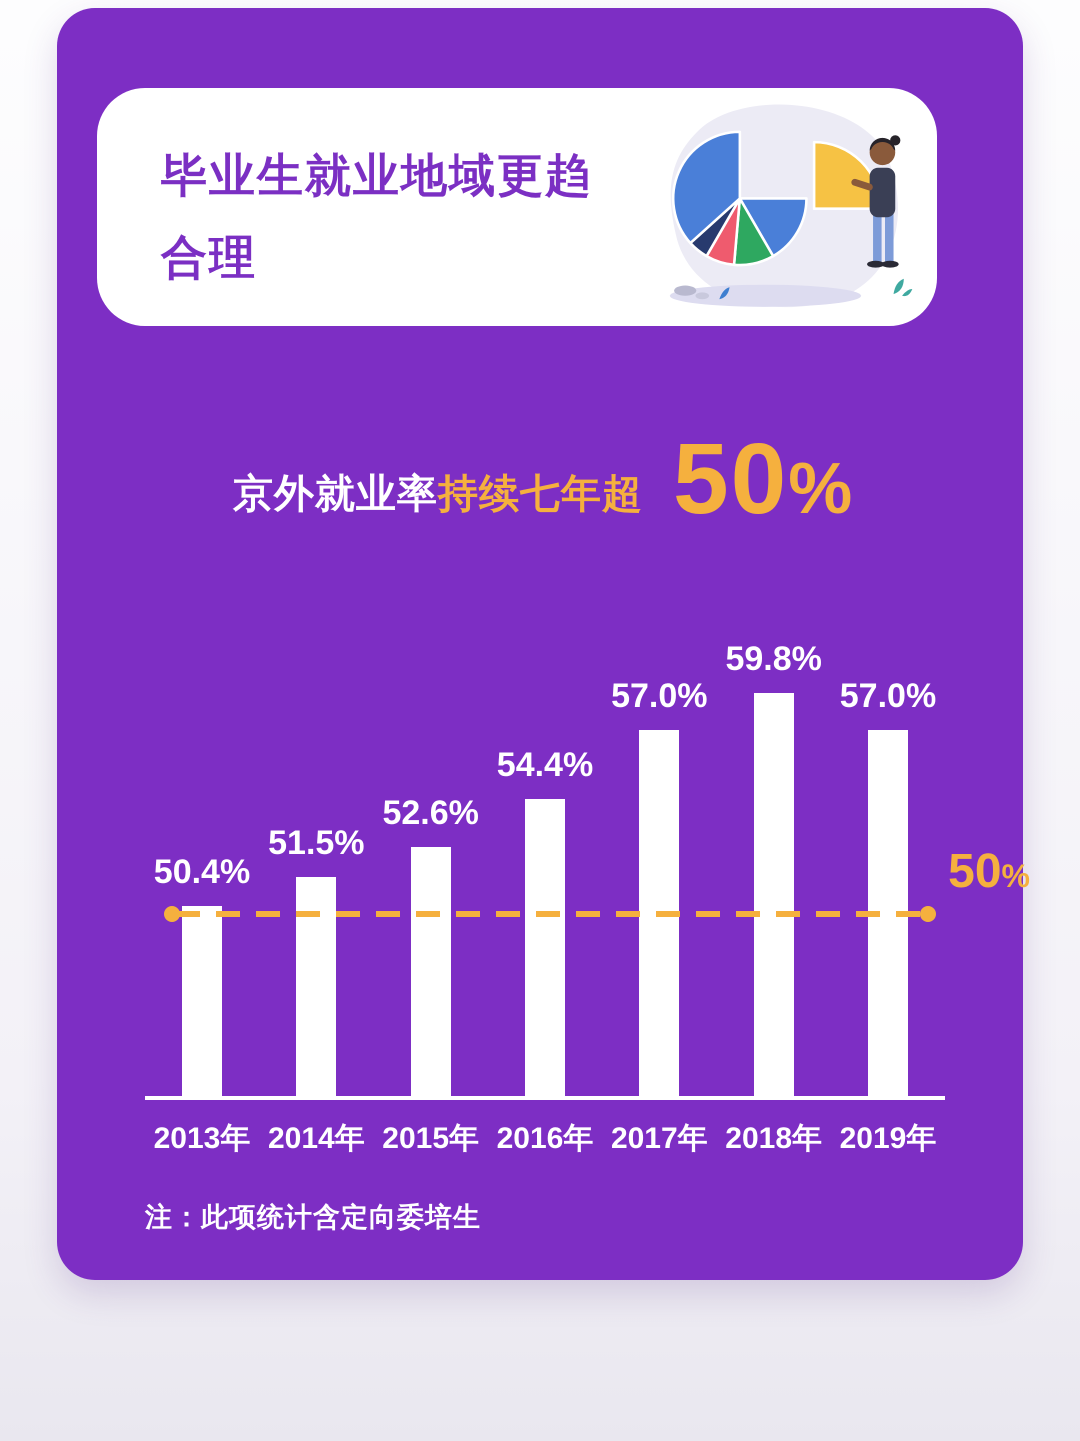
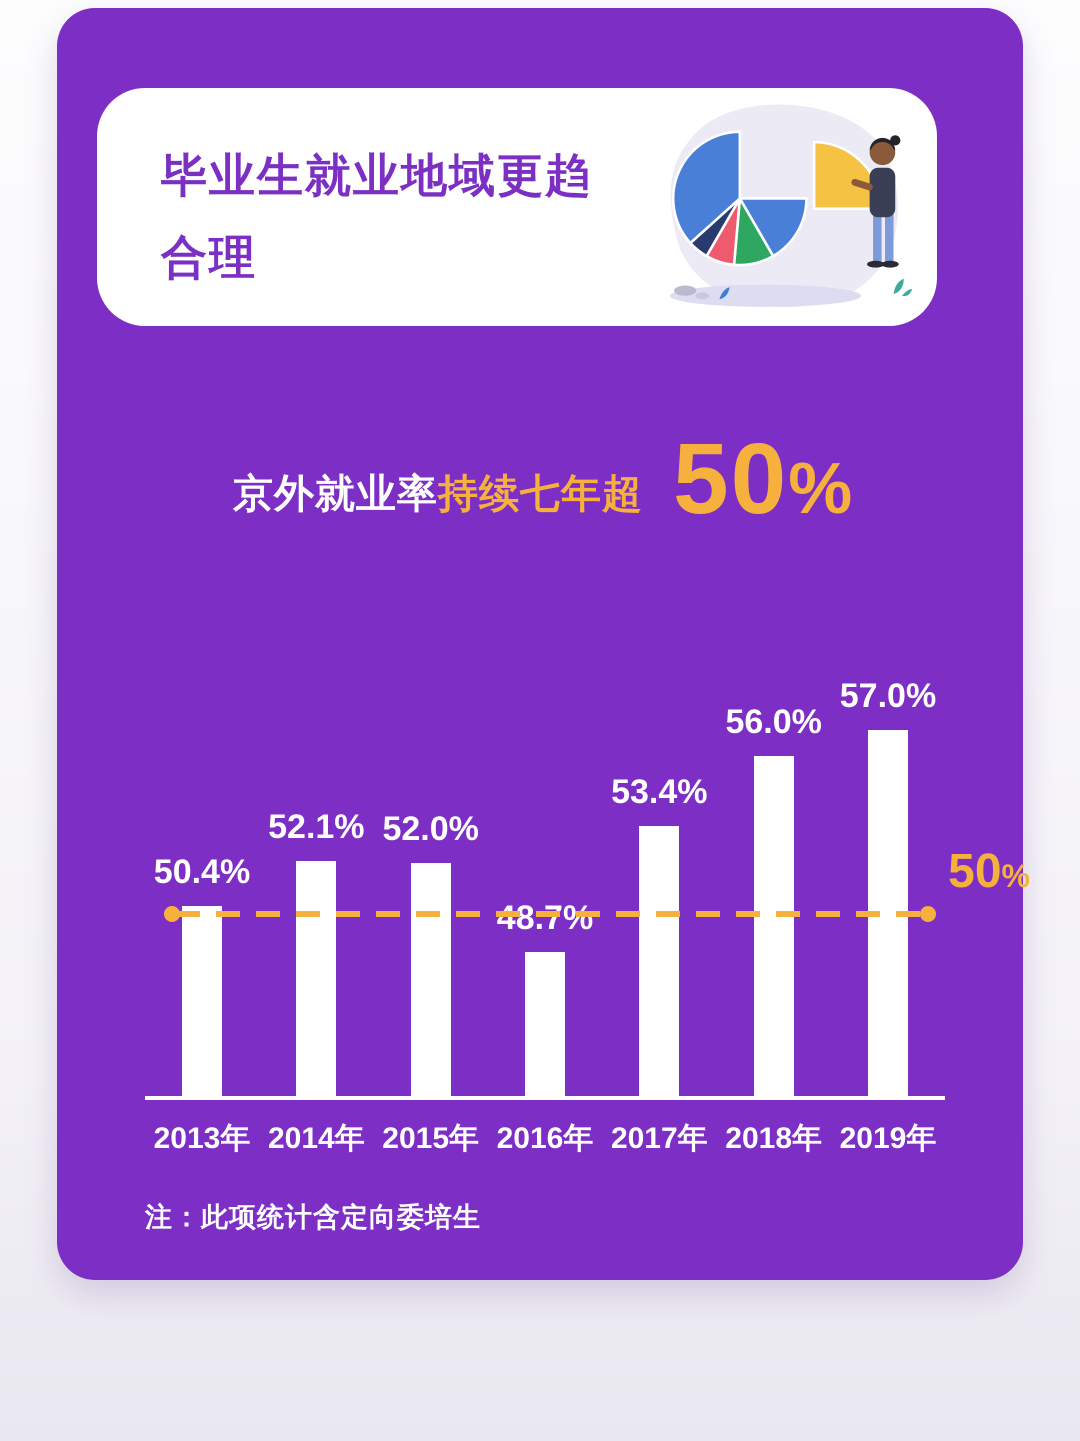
2014年: 51.5% -> 52.1%
2015年: 52.6% -> 52.0%
2016年: 54.4% -> 48.7%
2017年: 57.0% -> 53.4%
2018年: 59.8% -> 56.0%
